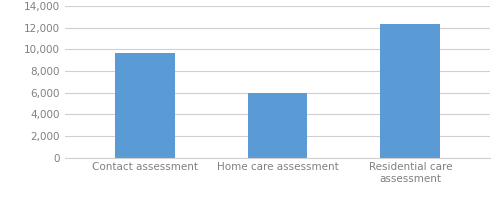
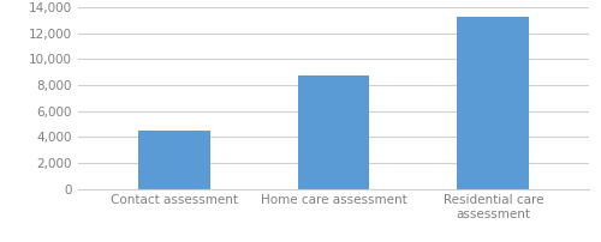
Contact assessment: 9,700 -> 4,500
Home care assessment: 6,000 -> 8,700
Residential care assessment: 12,300 -> 13,300
